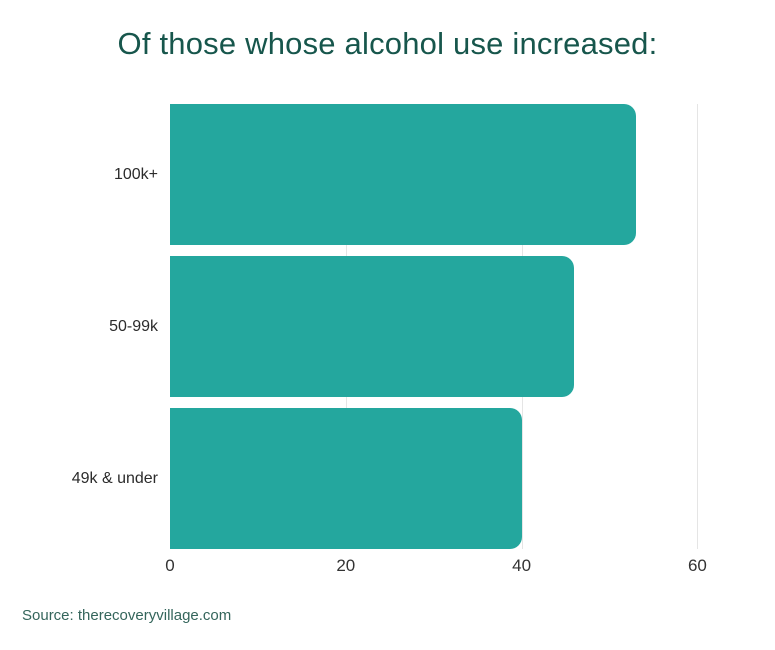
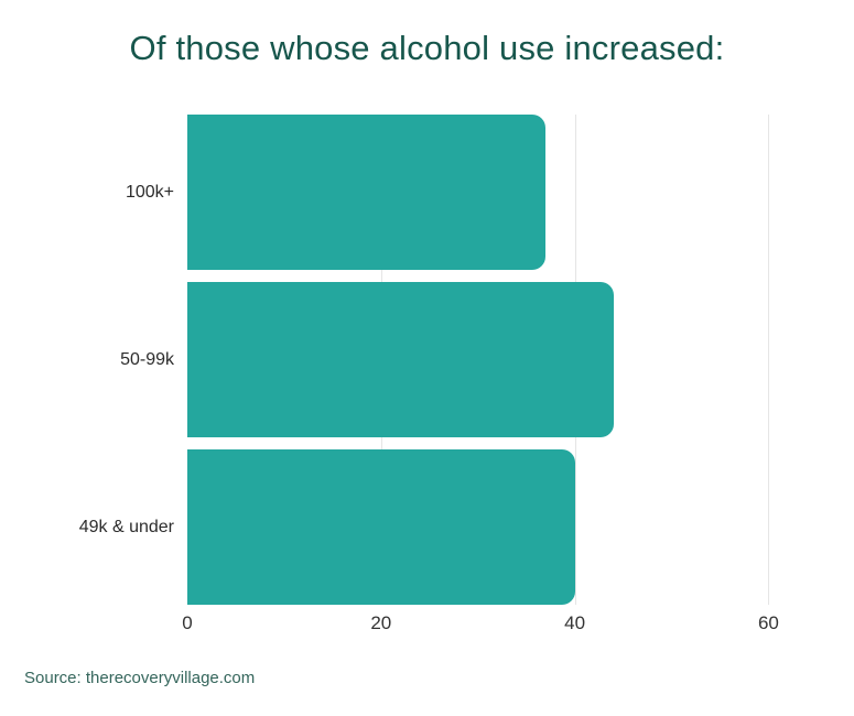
100k+: 53 -> 37
50-99k: 46 -> 44
